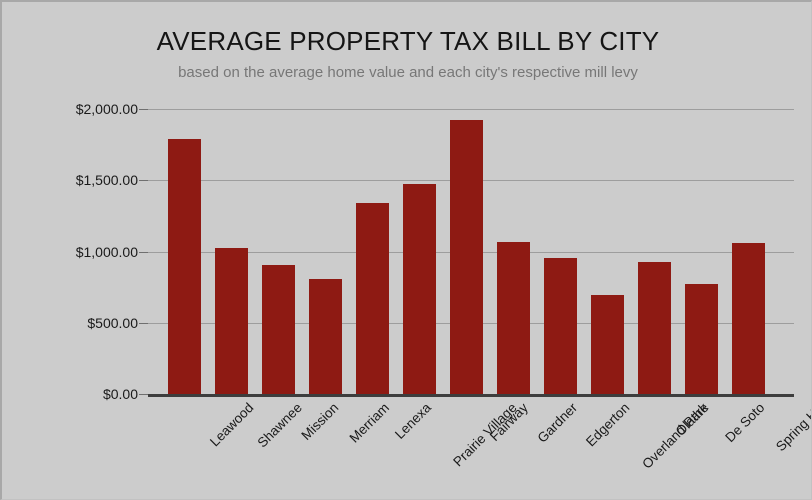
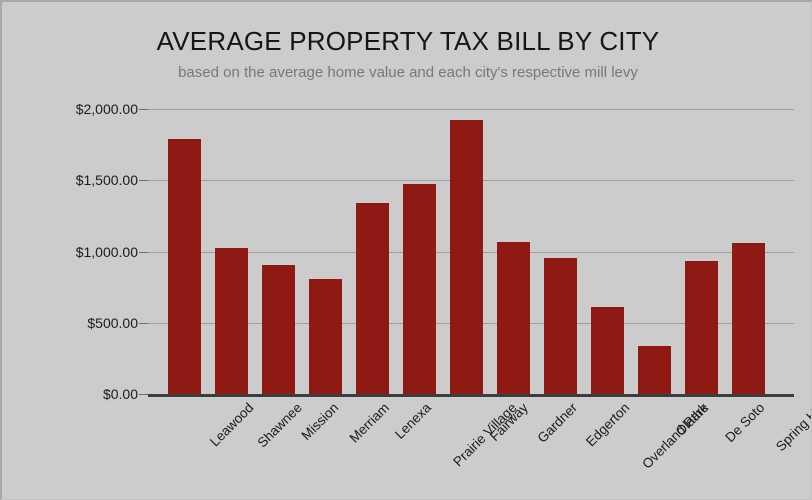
Overland Park: $700 -> $610
Olathe: $930 -> $340
De Soto: $770 -> $930
